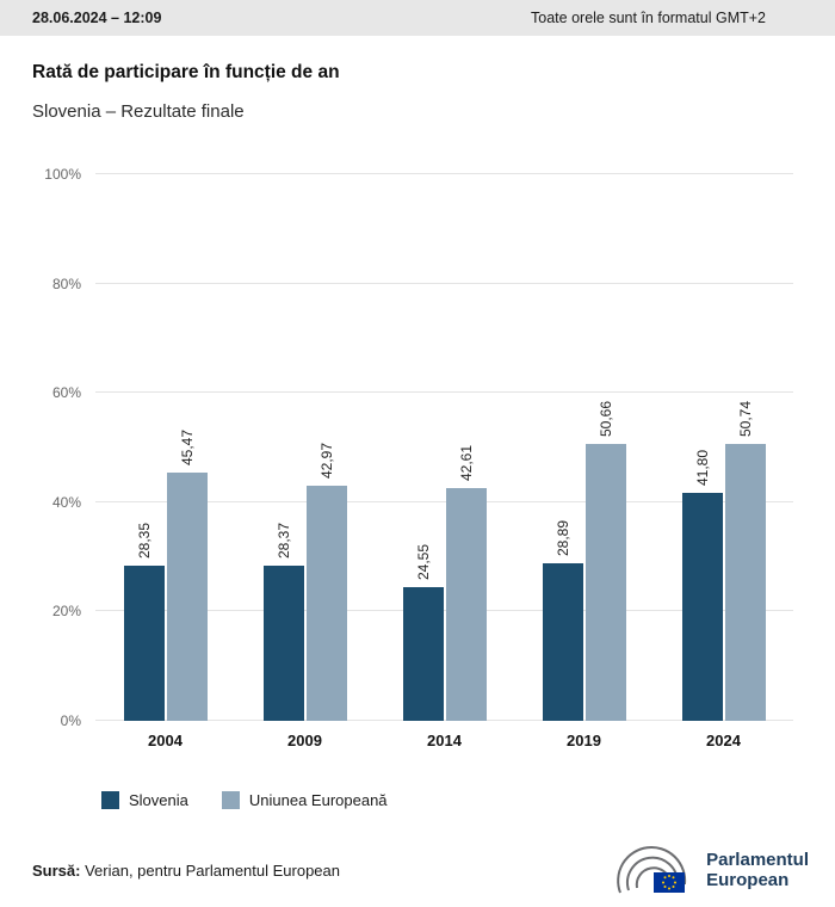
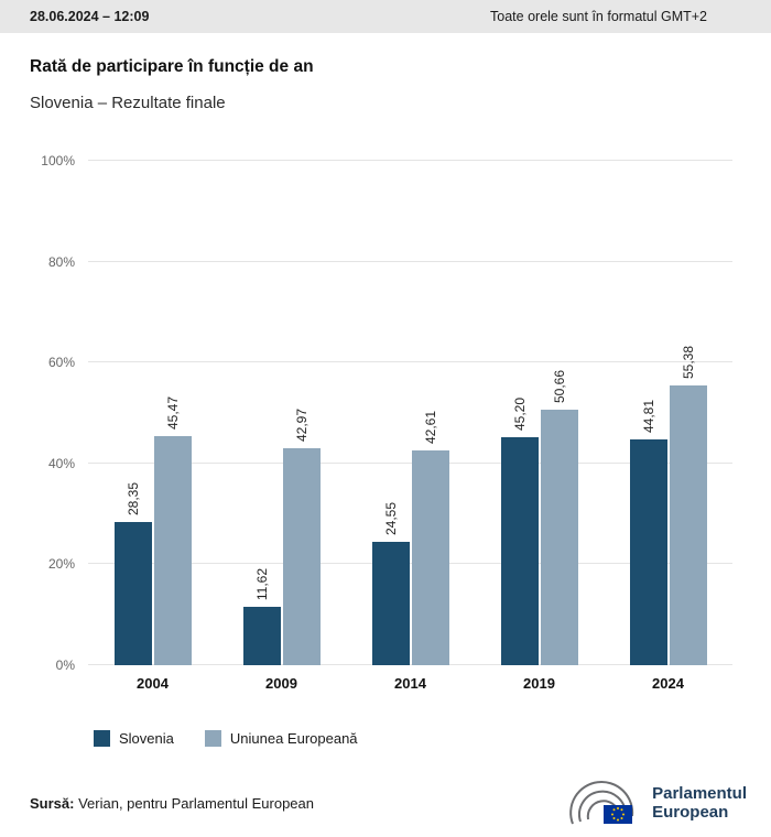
Slovenia/2009: 28,37 -> 11,62
Slovenia/2019: 28,89 -> 45,20
Slovenia/2024: 41,80 -> 44,81
Uniunea Europeană/2024: 50,74 -> 55,38
